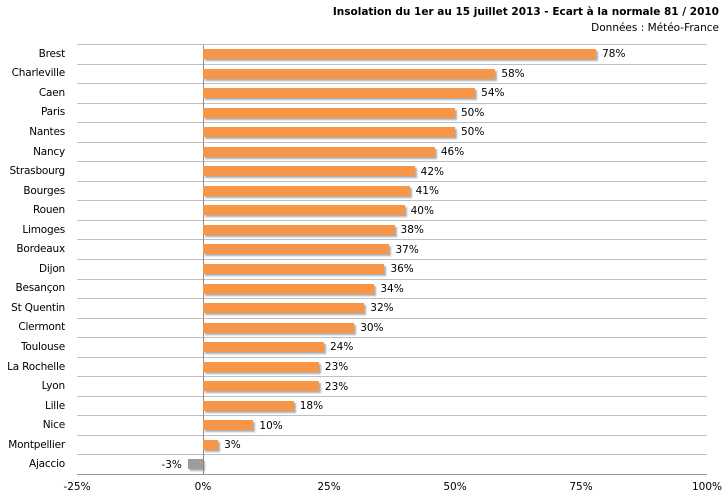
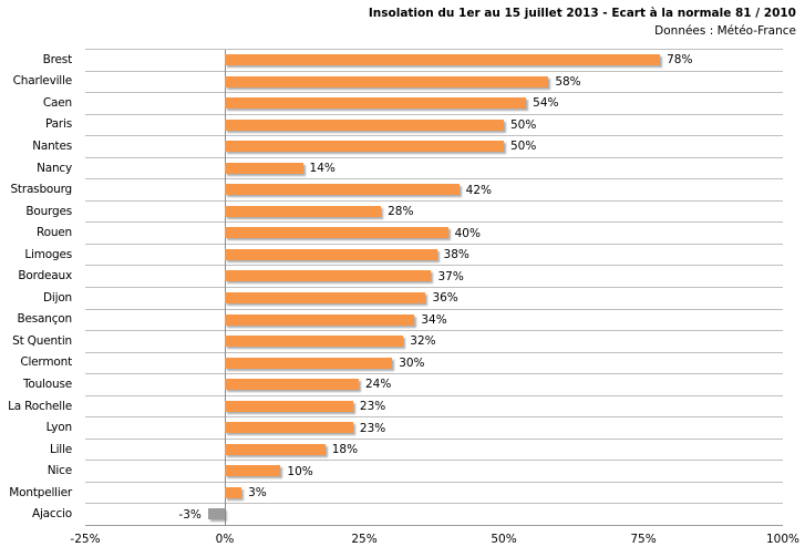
Nancy: 46% -> 14%
Bourges: 41% -> 28%
